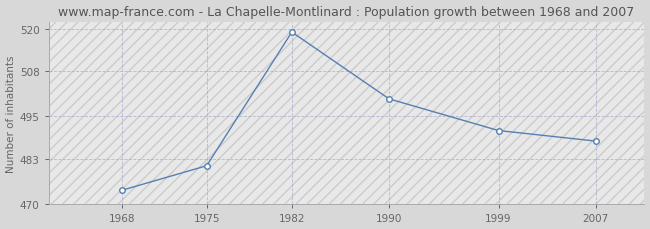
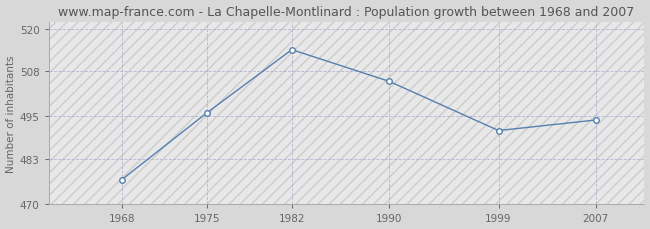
1968: 474 -> 477
1975: 481 -> 496
1982: 519 -> 514
1990: 500 -> 505
2007: 488 -> 494
